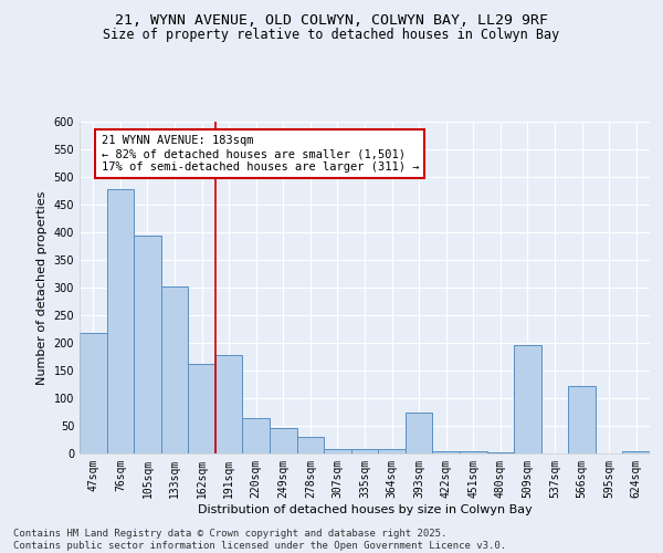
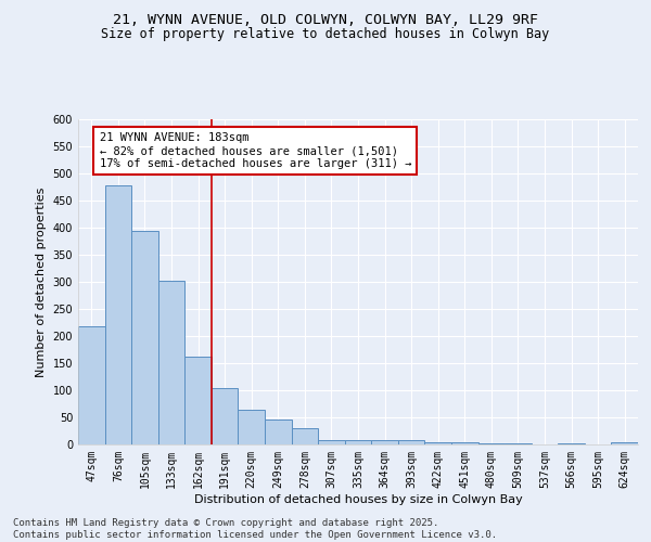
191sqm: 178 -> 105
393sqm: 74 -> 8
509sqm: 196 -> 2
566sqm: 122 -> 2
